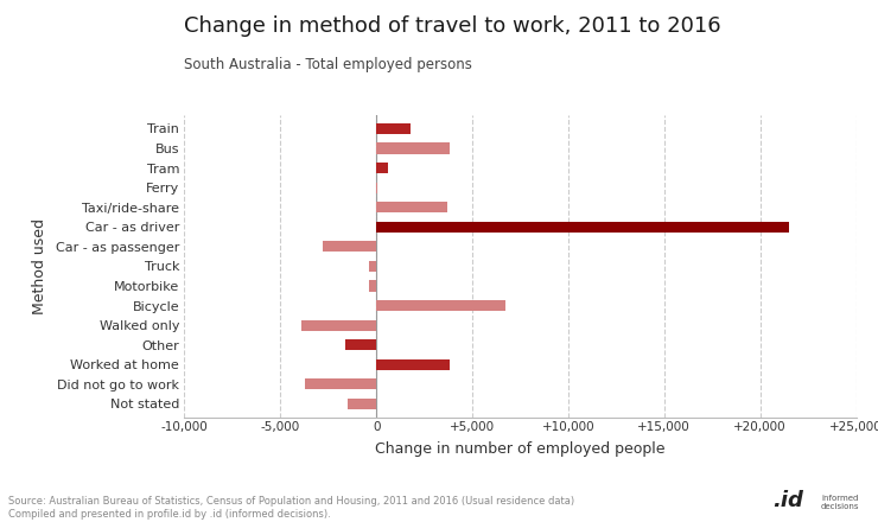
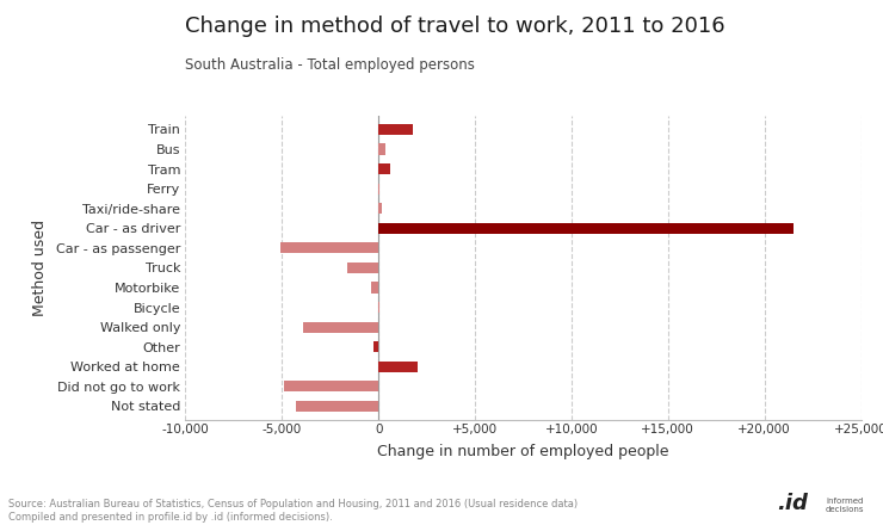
Bus: 3,800 -> 400
Taxi/ride-share: 3,700 -> 200
Car - as passenger: -2,800 -> -5,100
Truck: -400 -> -1,600
Bicycle: 6,700 -> 100
Other: -1,600 -> -300
Worked at home: 3,800 -> 2,000
Did not go to work: -3,700 -> -4,900
Not stated: -1,500 -> -4,300
